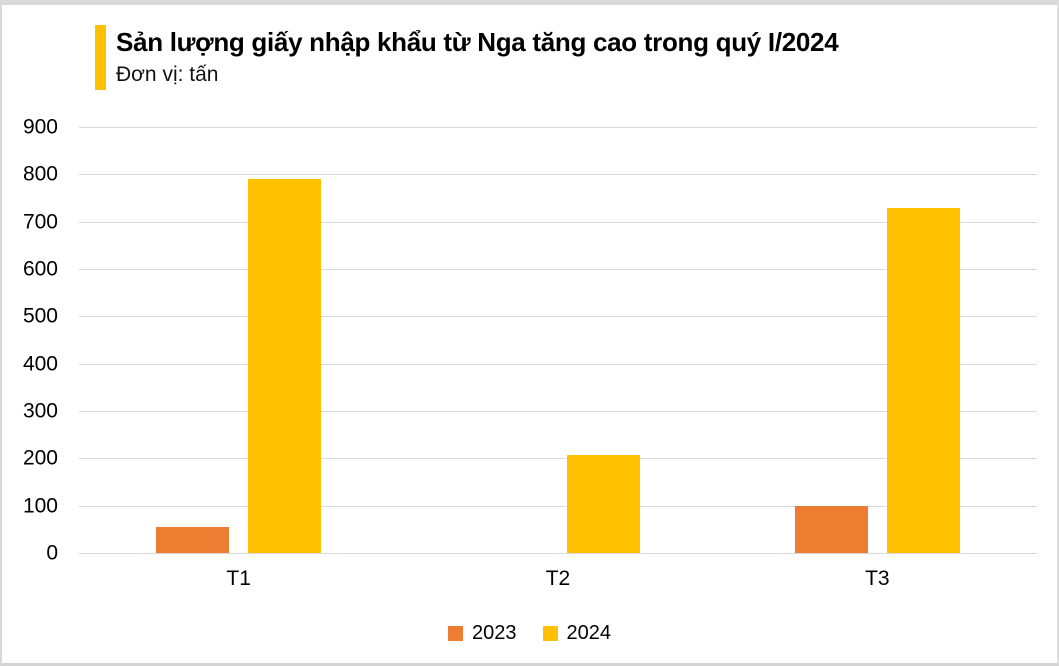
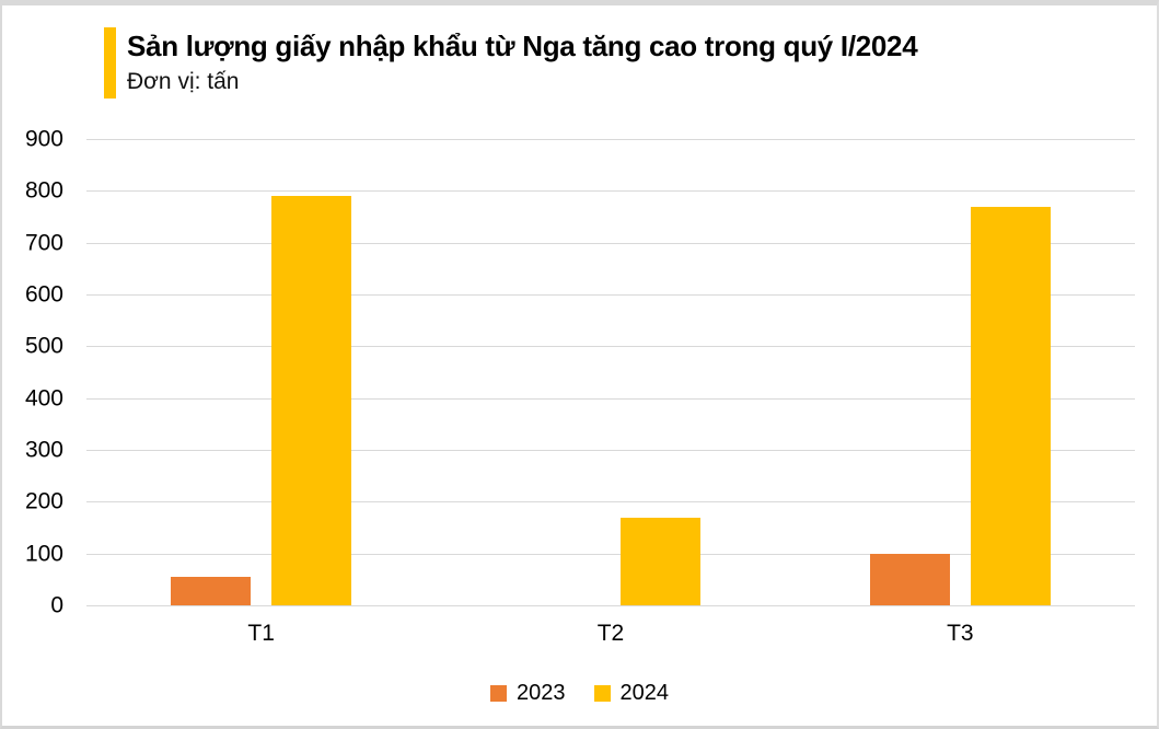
2024/T2: 210 -> 170
2024/T3: 730 -> 770
